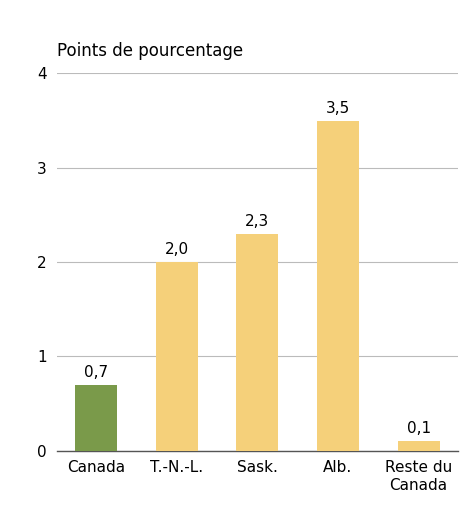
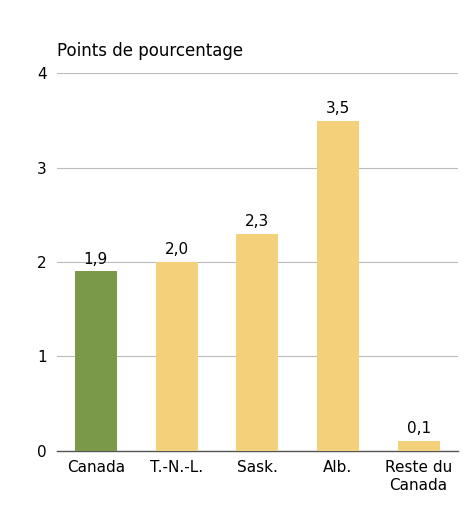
Canada: 0,7 -> 1,9
